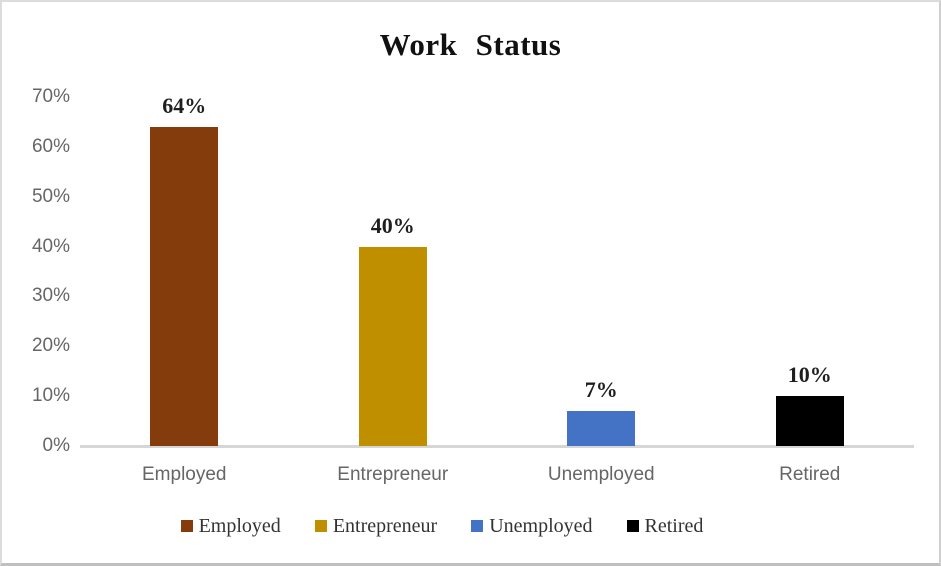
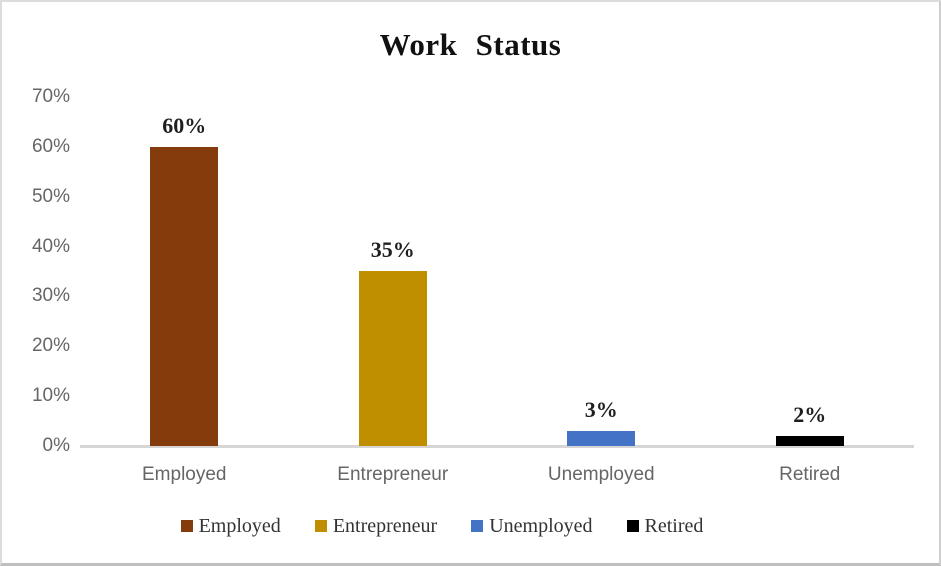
Employed: 64% -> 60%
Entrepreneur: 40% -> 35%
Unemployed: 7% -> 3%
Retired: 10% -> 2%
